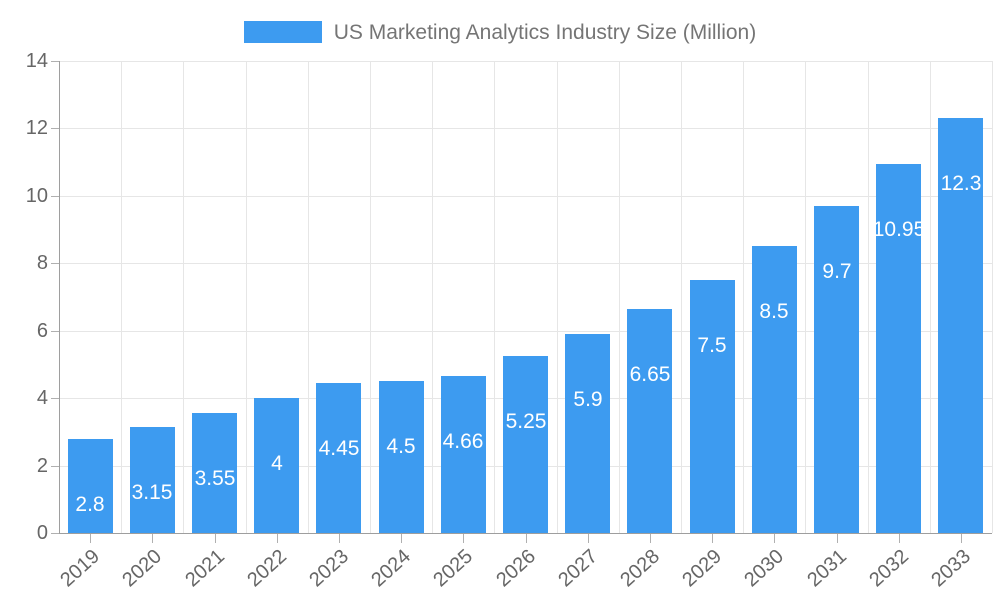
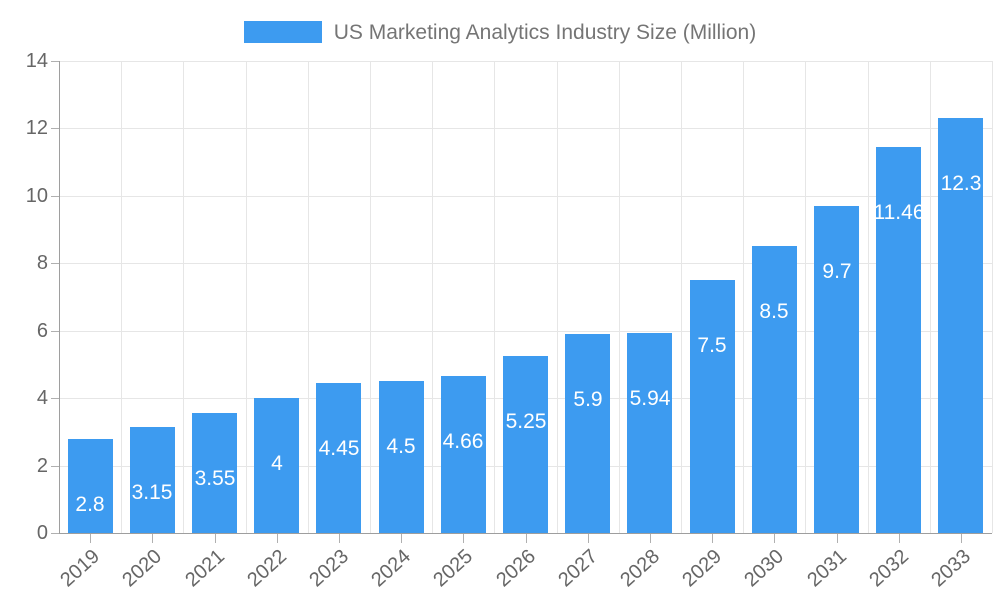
2028: 6.65 -> 5.94
2032: 10.95 -> 11.46
